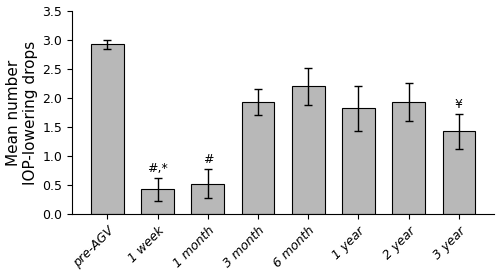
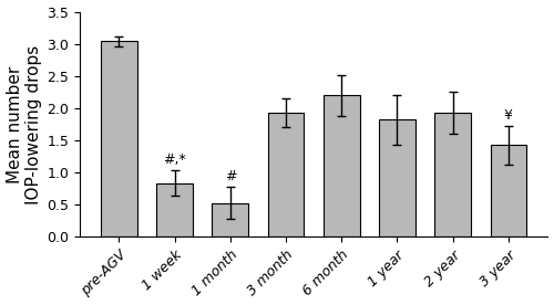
pre-AGV: 2.92 -> 3.04
1 week: 0.43 -> 0.84
